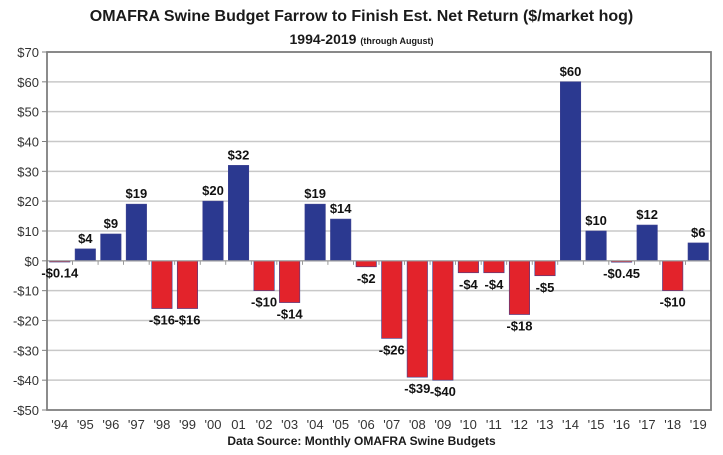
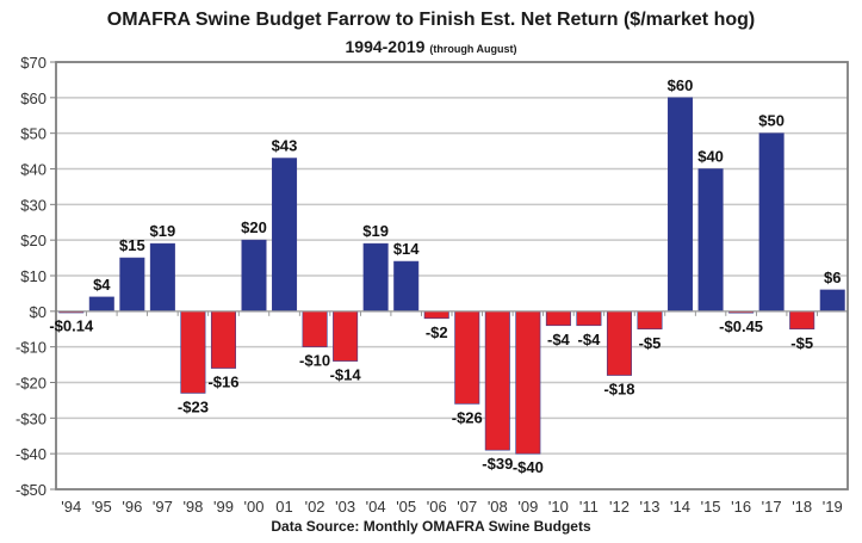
'96: $9 -> $15
'98: -$16 -> -$23
01: $32 -> $43
'15: $10 -> $40
'17: $12 -> $50
'18: -$10 -> -$5
